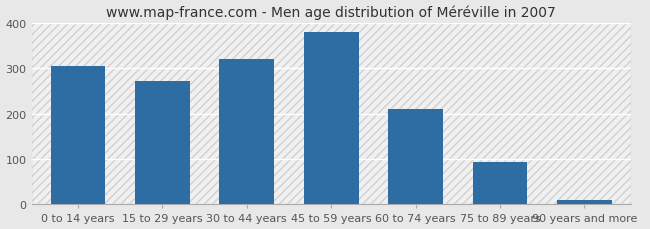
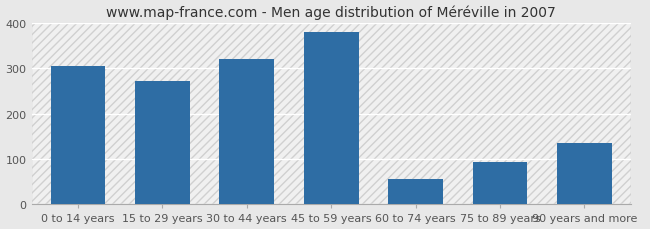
60 to 74 years: 211 -> 55
90 years and more: 10 -> 135
